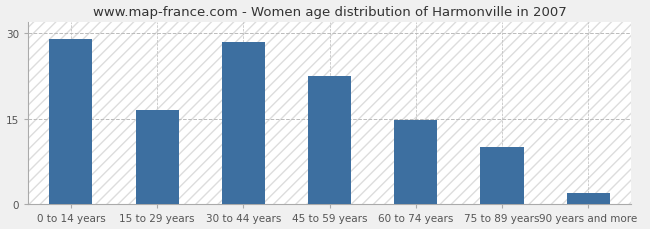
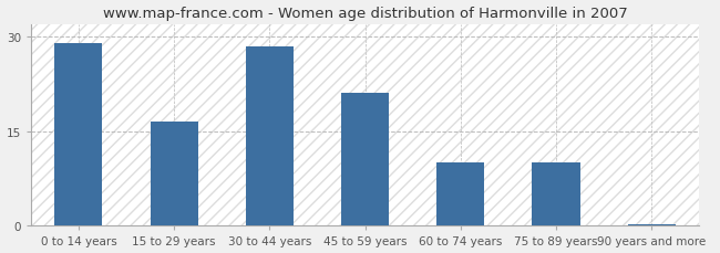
45 to 59 years: 22.4 -> 21.0
60 to 74 years: 14.8 -> 10.0
90 years and more: 2.0 -> 0.2
